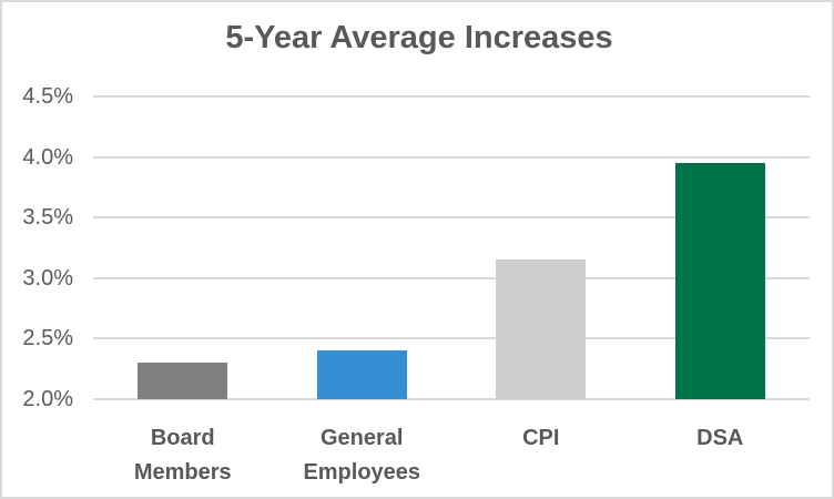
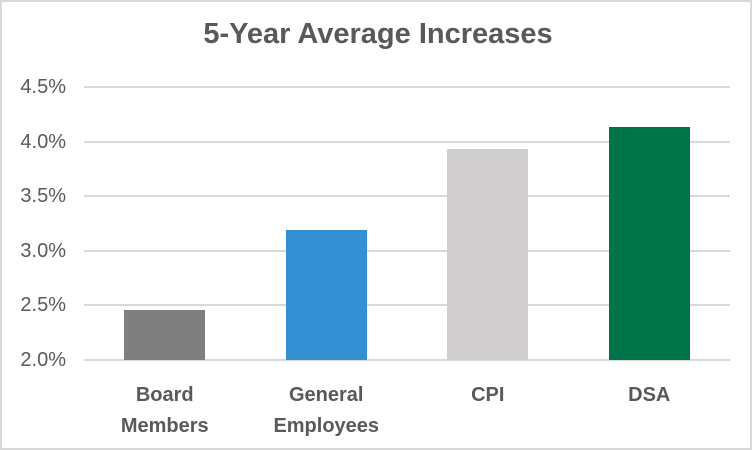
Board Members: 2.30% -> 2.46%
General Employees: 2.40% -> 3.19%
CPI: 3.15% -> 3.93%
DSA: 3.95% -> 4.13%
